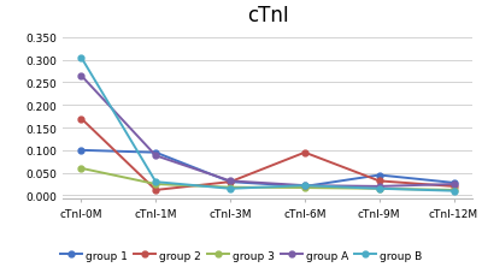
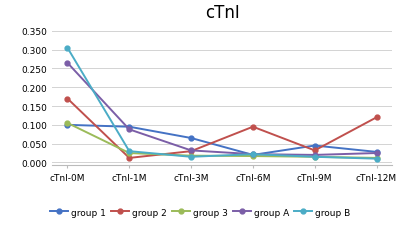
group 3/cTnI-0M: 0.060 -> 0.105
group 1/cTnI-3M: 0.030 -> 0.065
group 2/cTnI-12M: 0.020 -> 0.120
